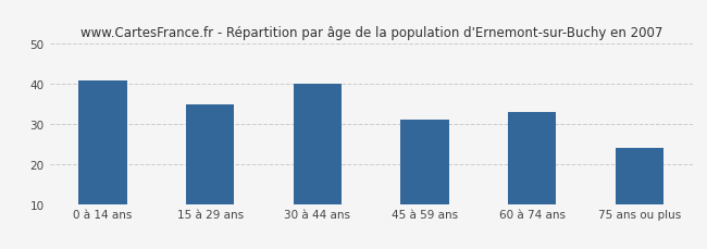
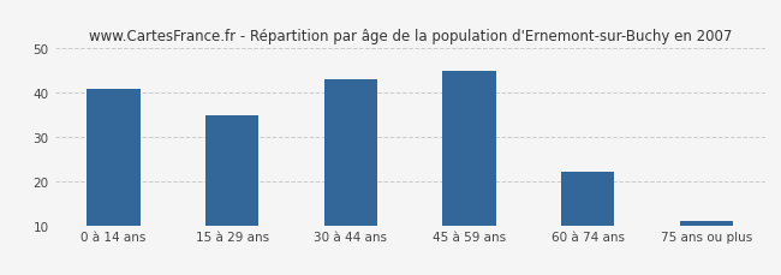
30 à 44 ans: 40 -> 43
45 à 59 ans: 31 -> 45
60 à 74 ans: 33 -> 22
75 ans ou plus: 24 -> 11
